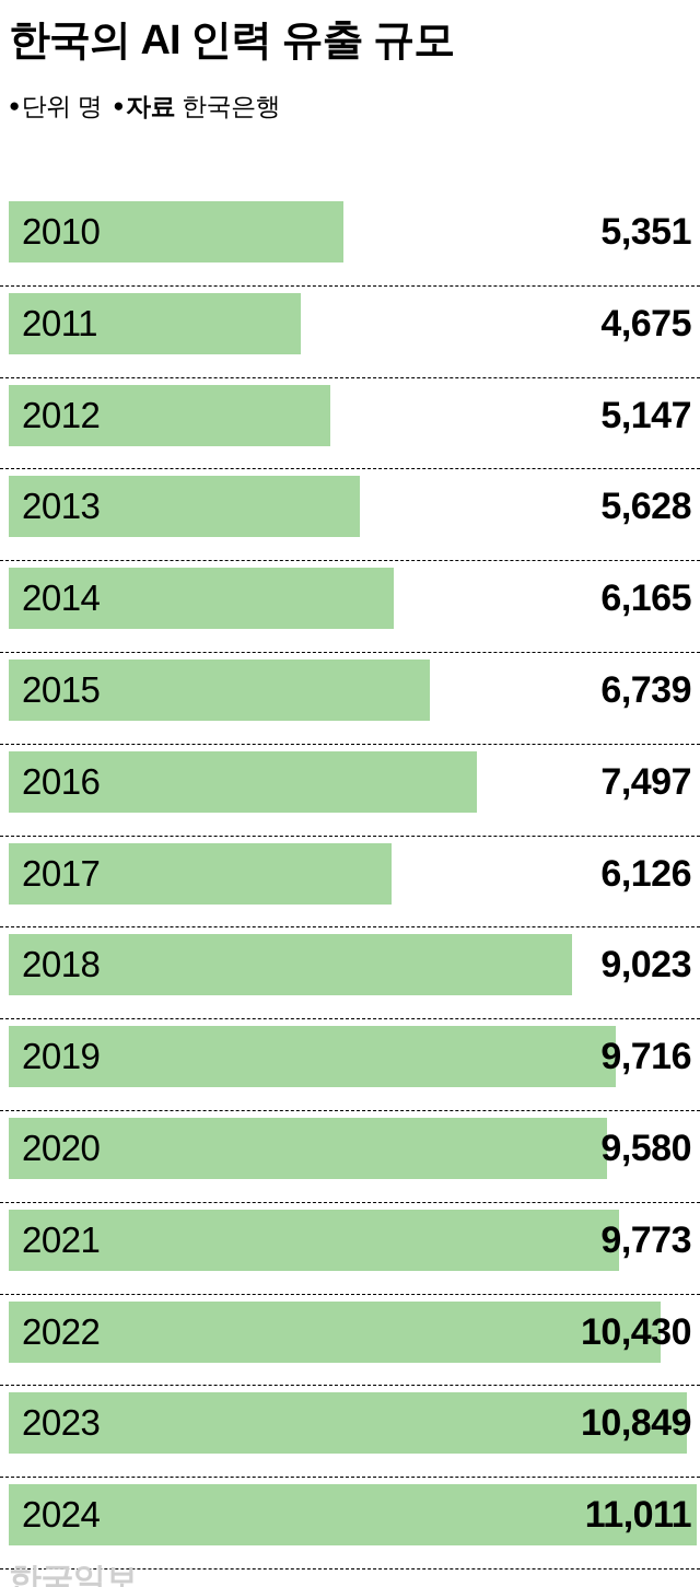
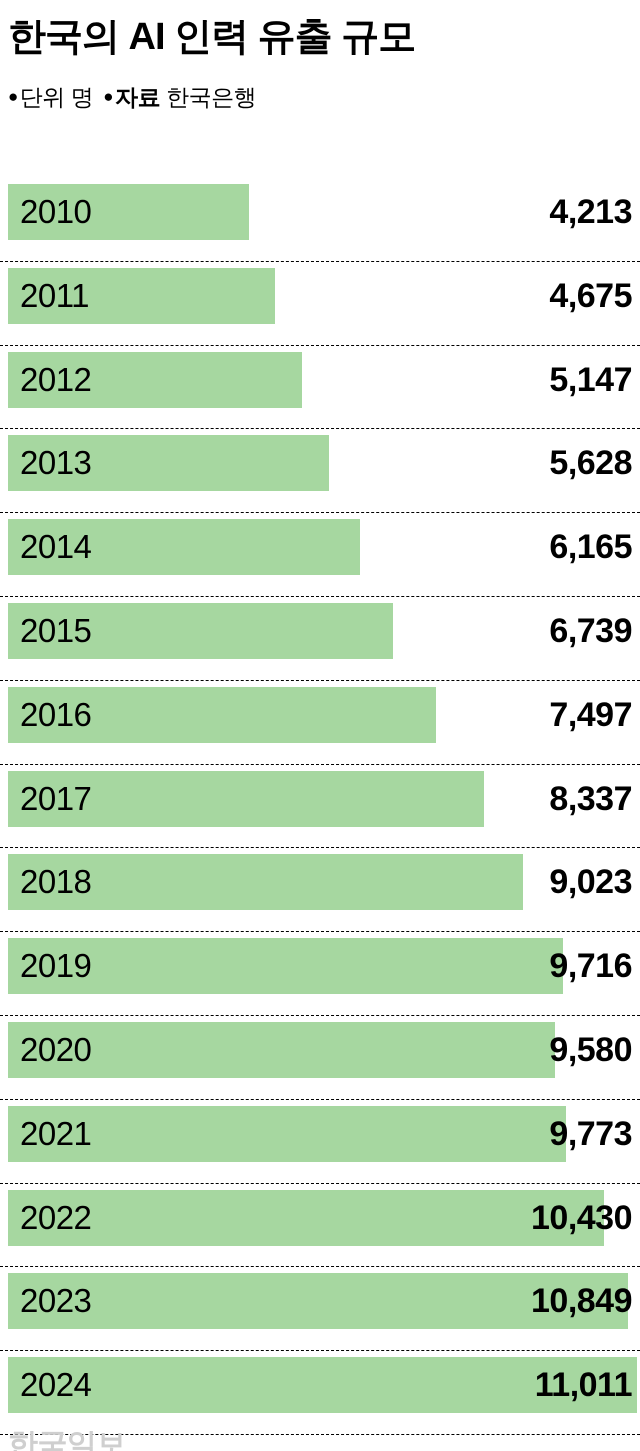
2010: 5,351 -> 4,213
2017: 6,126 -> 8,337
